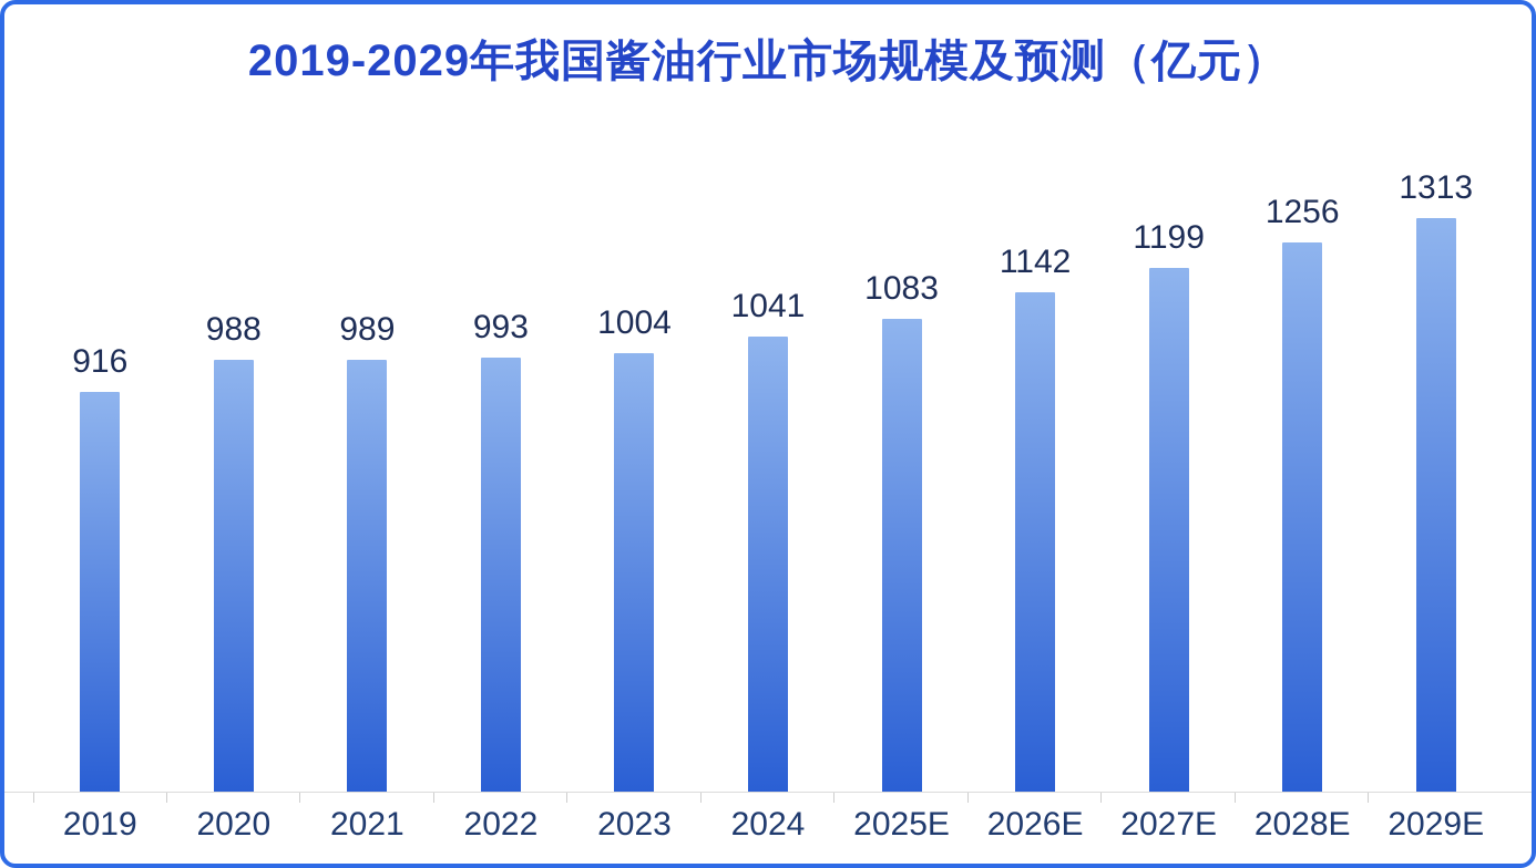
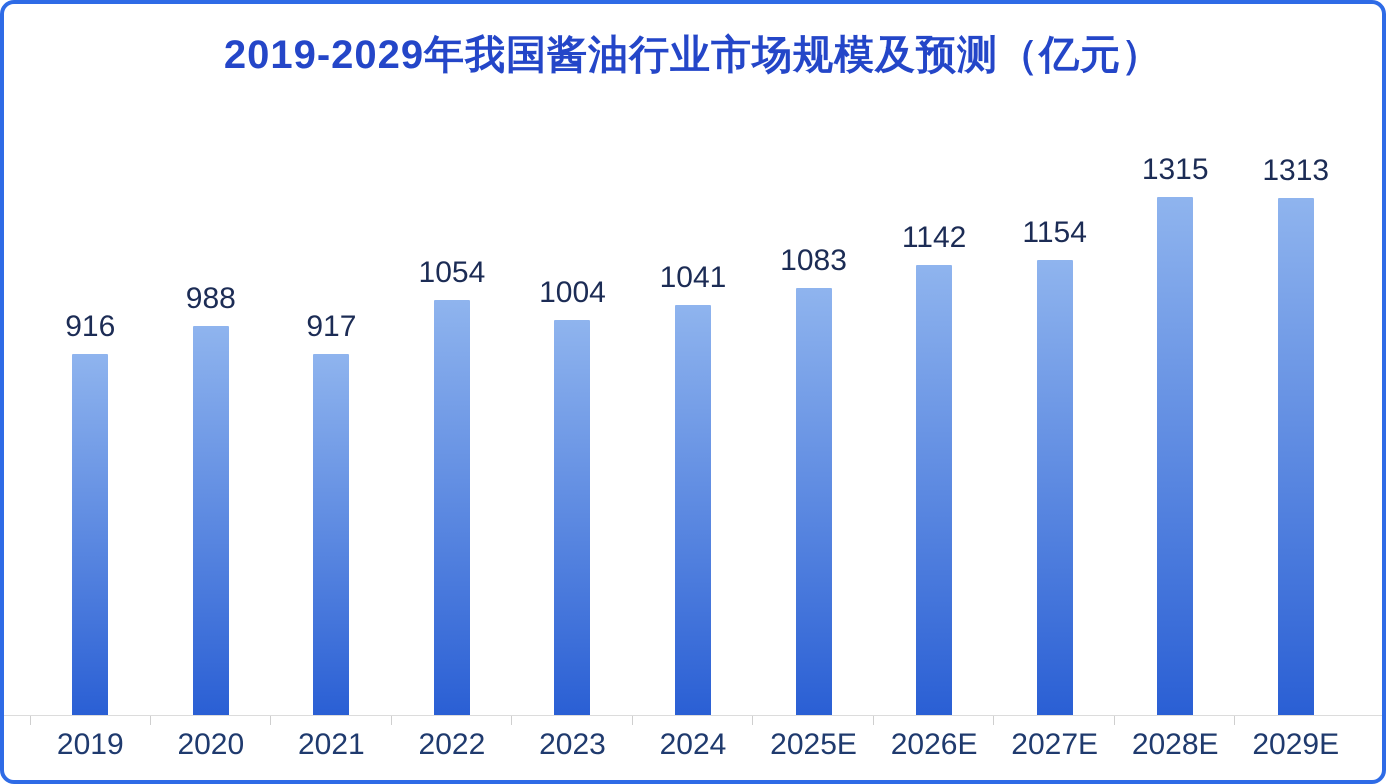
2021: 989 -> 917
2022: 993 -> 1054
2027E: 1199 -> 1154
2028E: 1256 -> 1315
